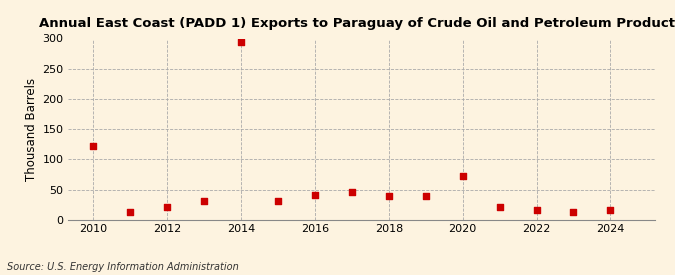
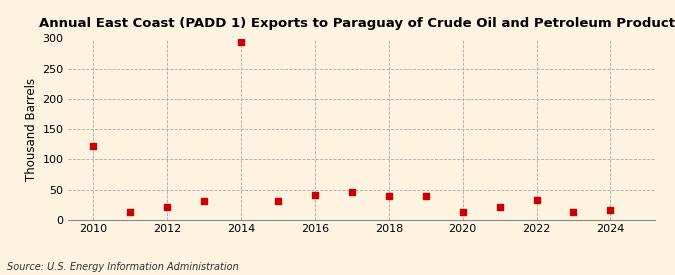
2020: 72 -> 14
2022: 16 -> 33
